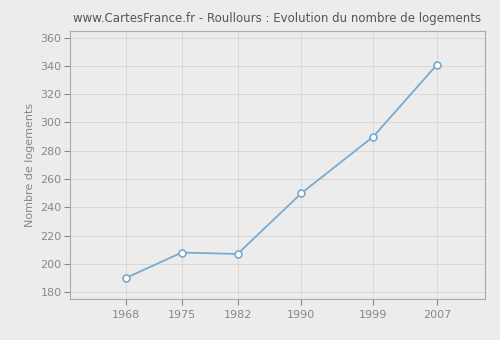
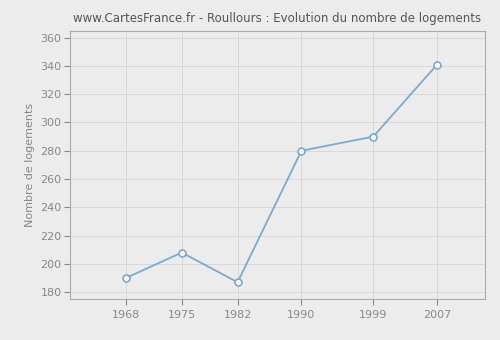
1982: 207 -> 187
1990: 250 -> 280
